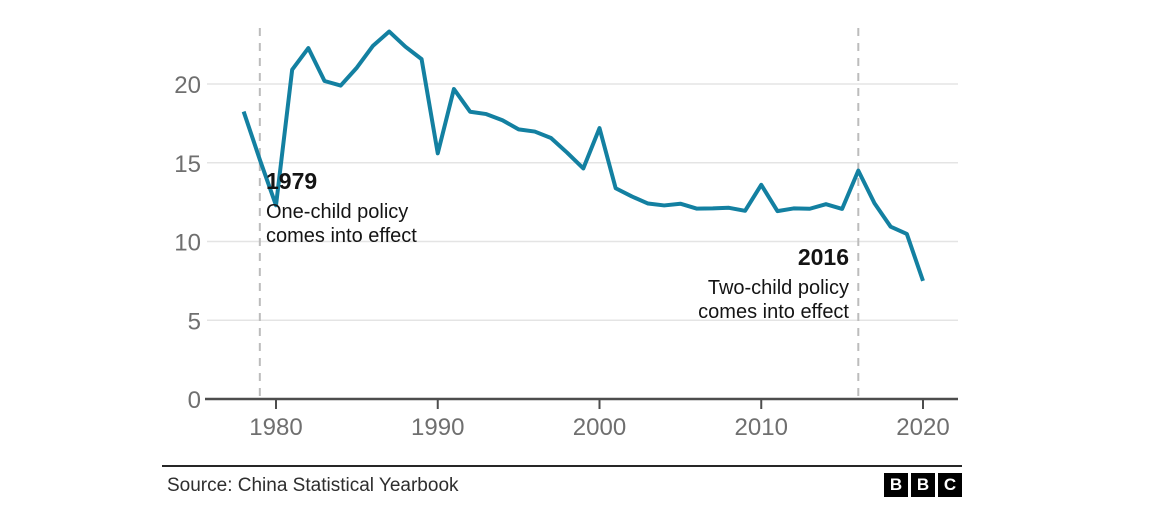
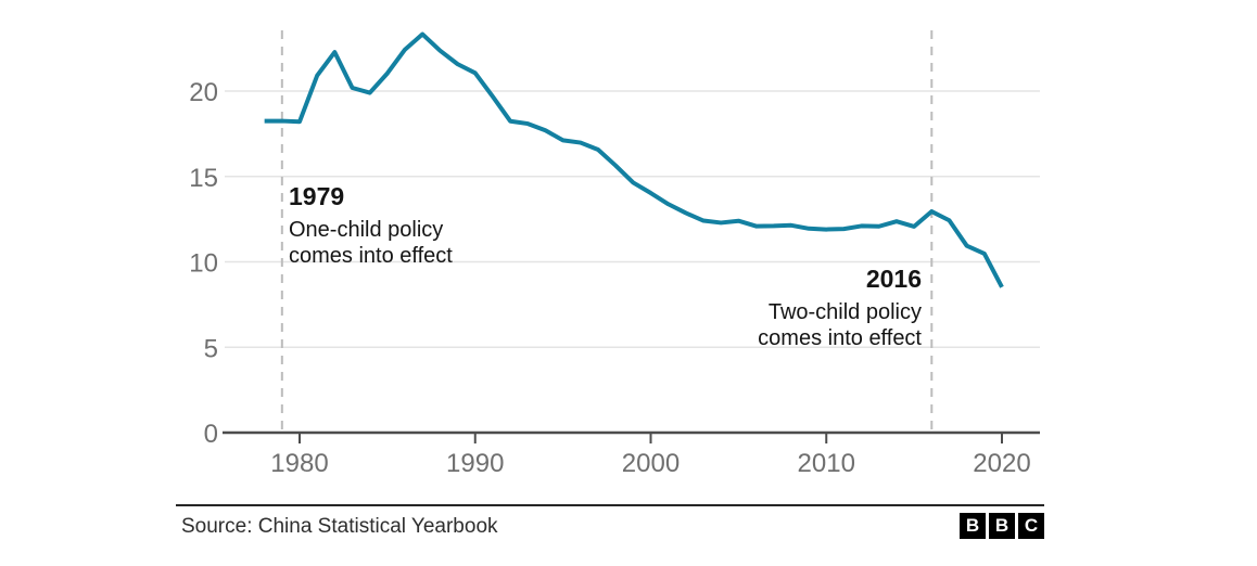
1979: 15.2 -> 18.2
1980: 12.3 -> 18.2
1990: 15.6 -> 21.1
2000: 17.2 -> 14.0
2010: 13.6 -> 11.9
2016: 14.5 -> 12.9
2020: 7.5 -> 8.5
